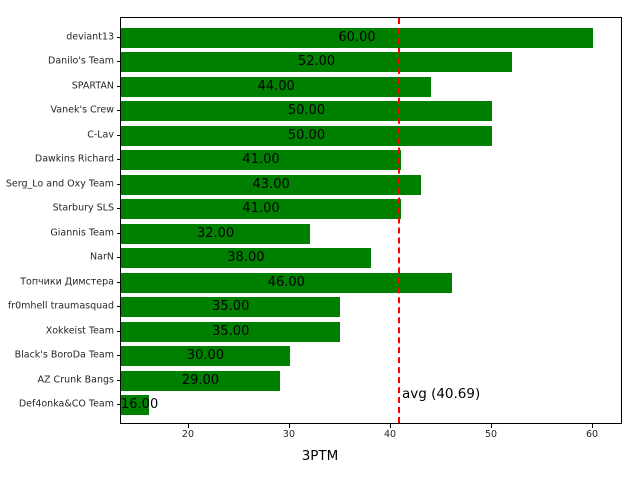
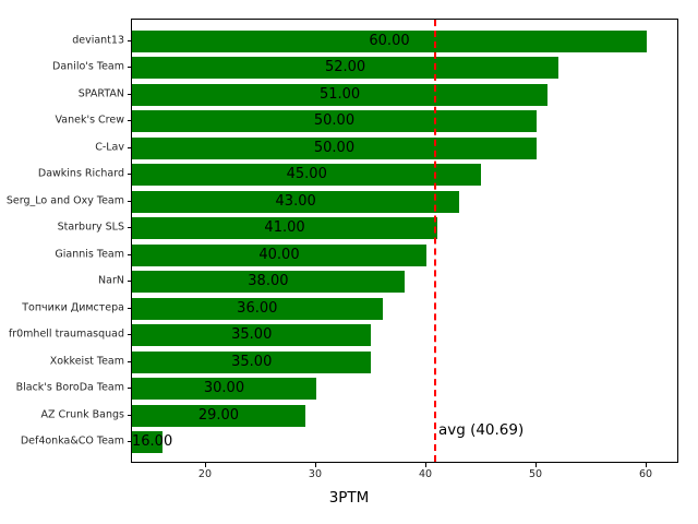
SPARTAN: 44.00 -> 51.00
Dawkins Richard: 41.00 -> 45.00
Giannis Team: 32.00 -> 40.00
Топчики Димстера: 46.00 -> 36.00
